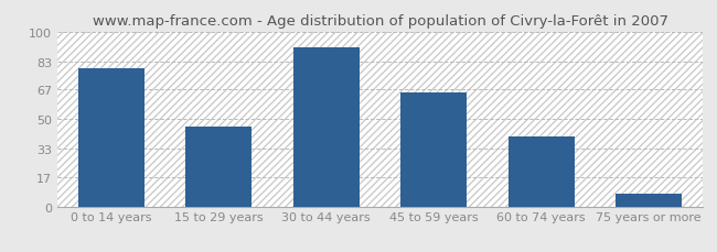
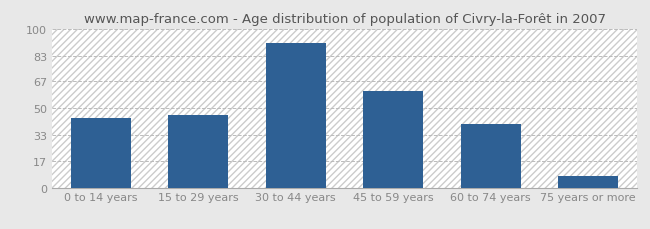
0 to 14 years: 79 -> 44
45 to 59 years: 65 -> 61
